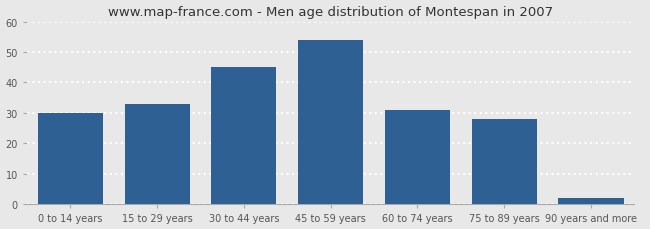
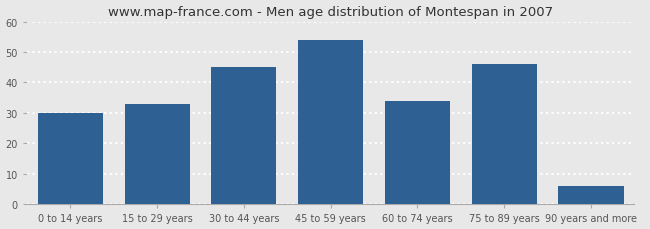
60 to 74 years: 31 -> 34
75 to 89 years: 28 -> 46
90 years and more: 2 -> 6
